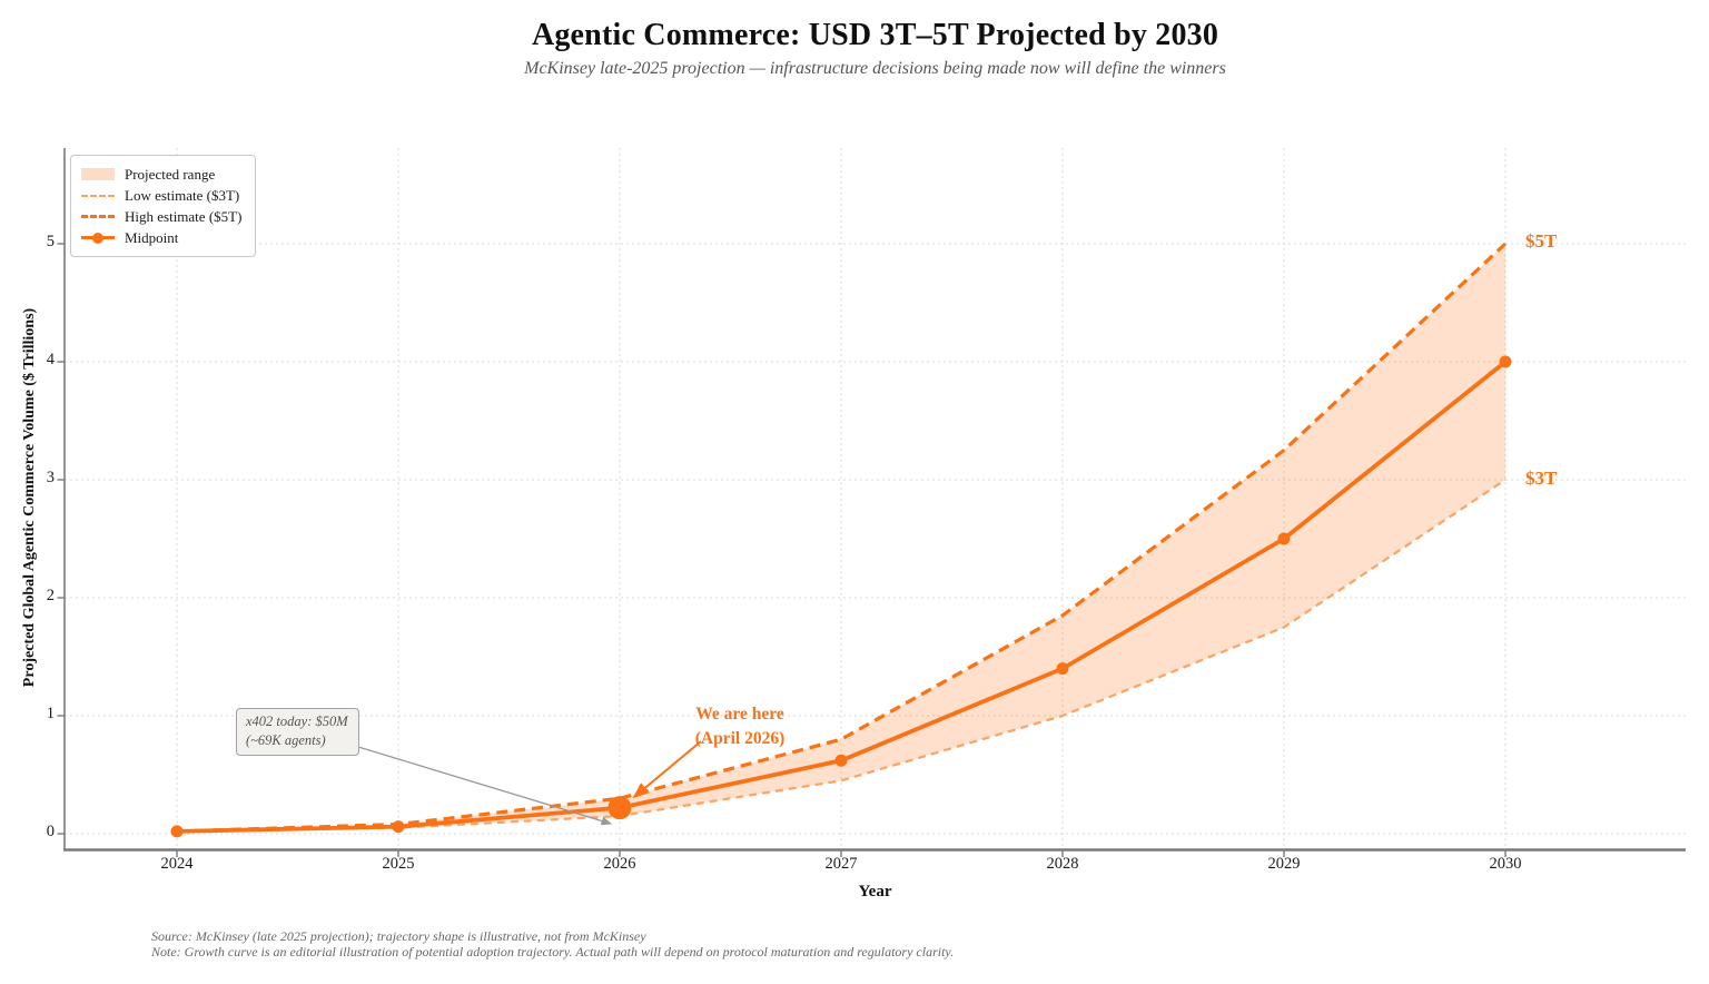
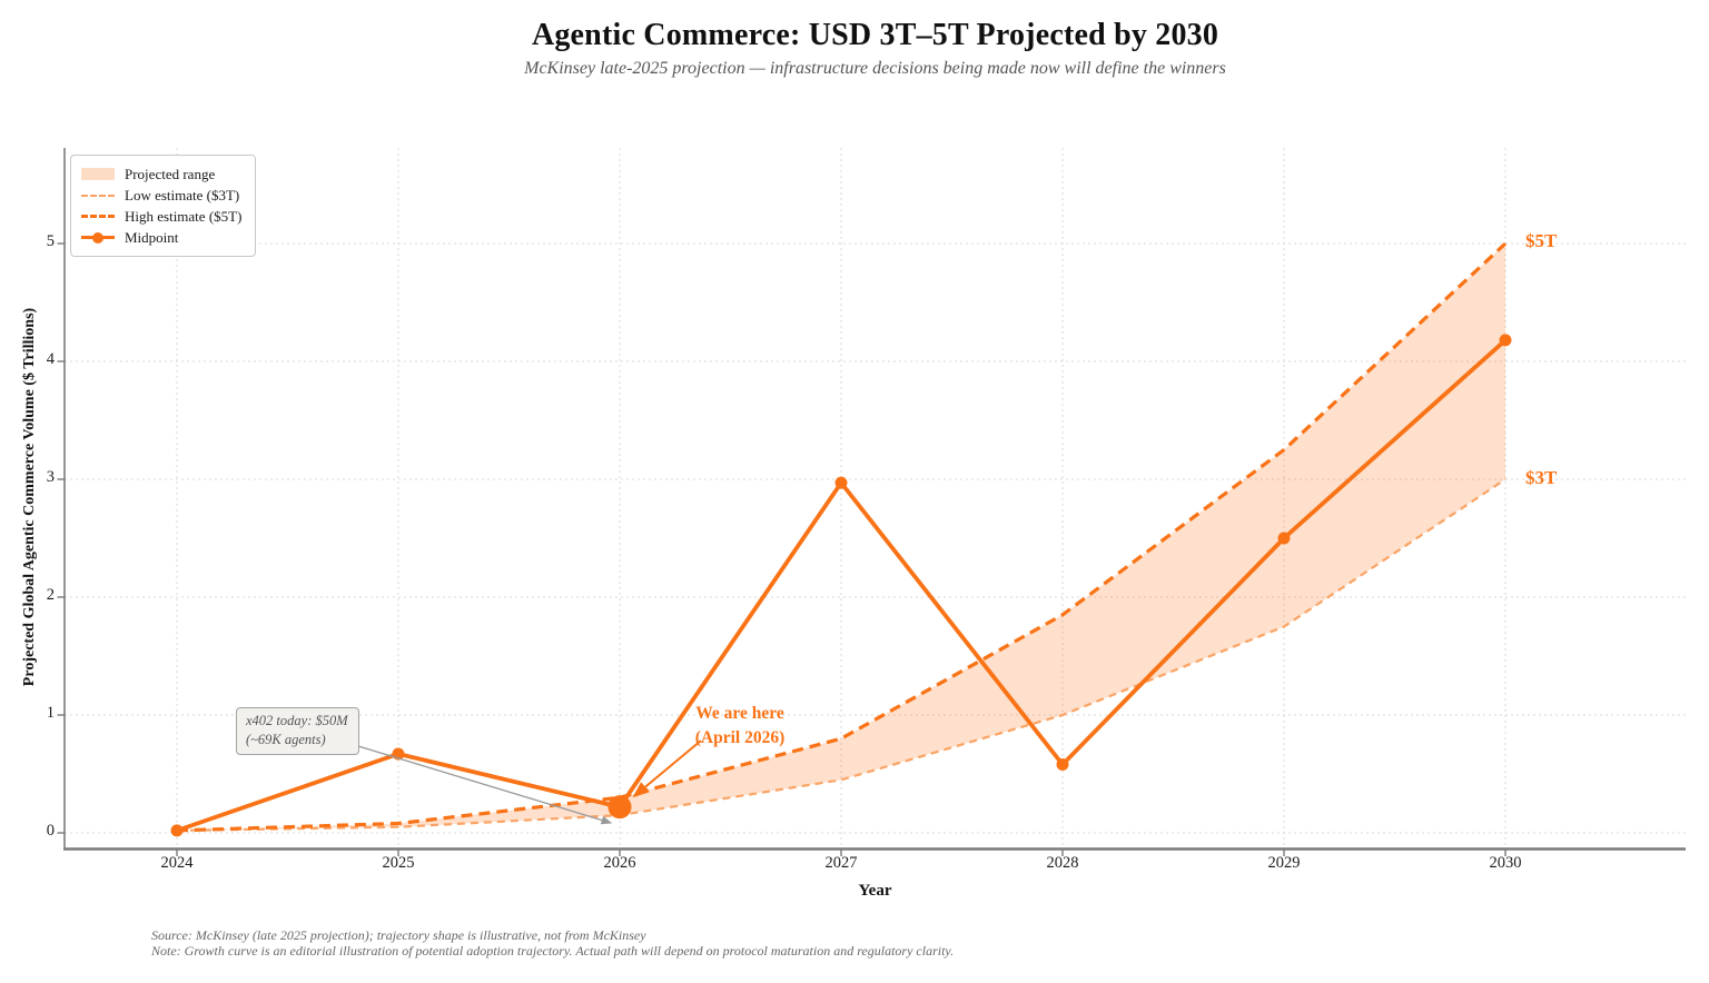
Midpoint/2025: 0.06 -> 0.67
Midpoint/2027: 0.62 -> 2.97
Midpoint/2028: 1.40 -> 0.58
Midpoint/2030: 4.00 -> 4.18
